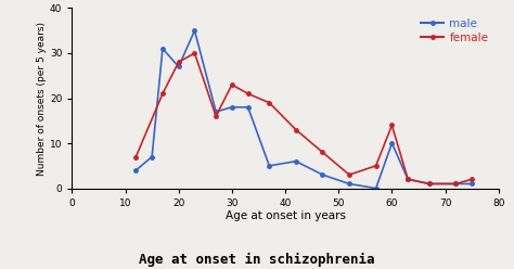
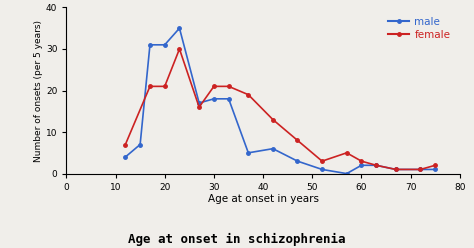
male/20: 27 -> 31
female/20: 28 -> 21
female/30: 23 -> 21
male/60: 10 -> 2
female/60: 14 -> 3
